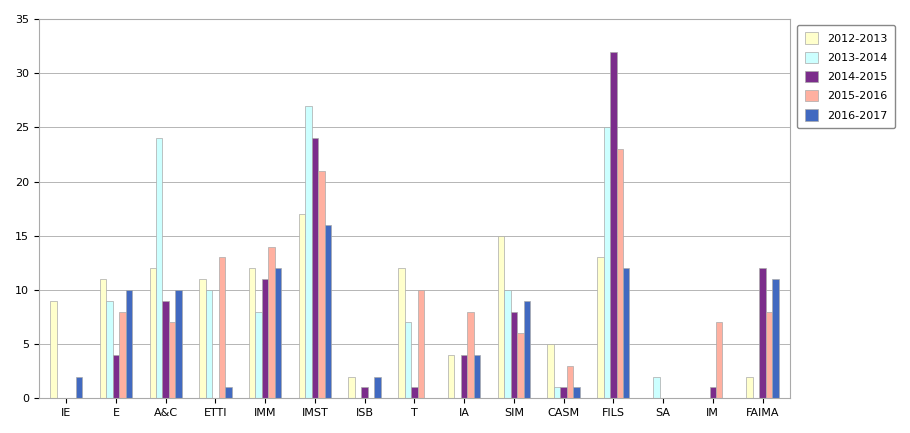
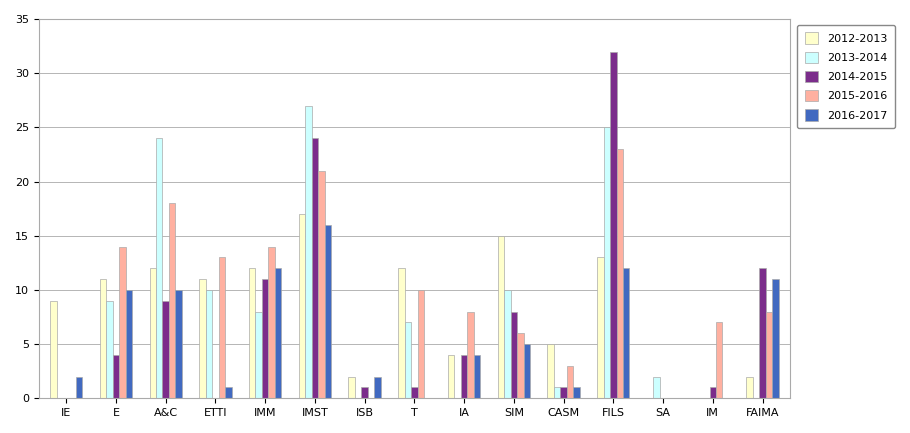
2015-2016/E: 8 -> 14
2015-2016/A&C: 7 -> 18
2016-2017/SIM: 9 -> 5
